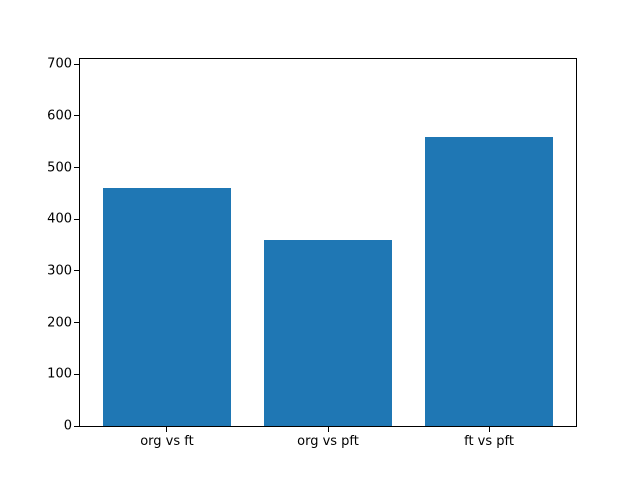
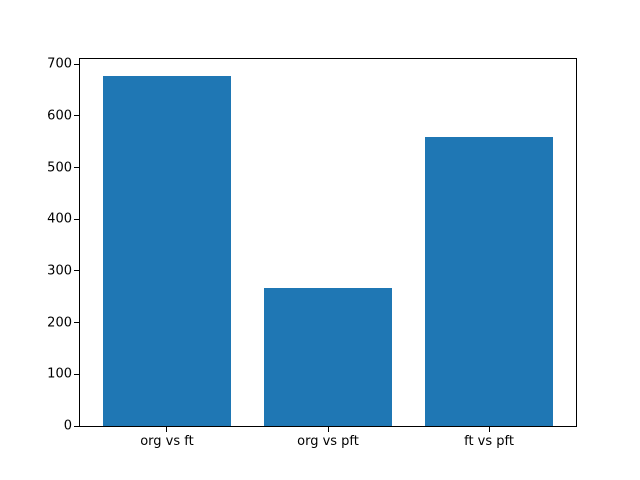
org vs ft: 460 -> 680
org vs pft: 360 -> 270
